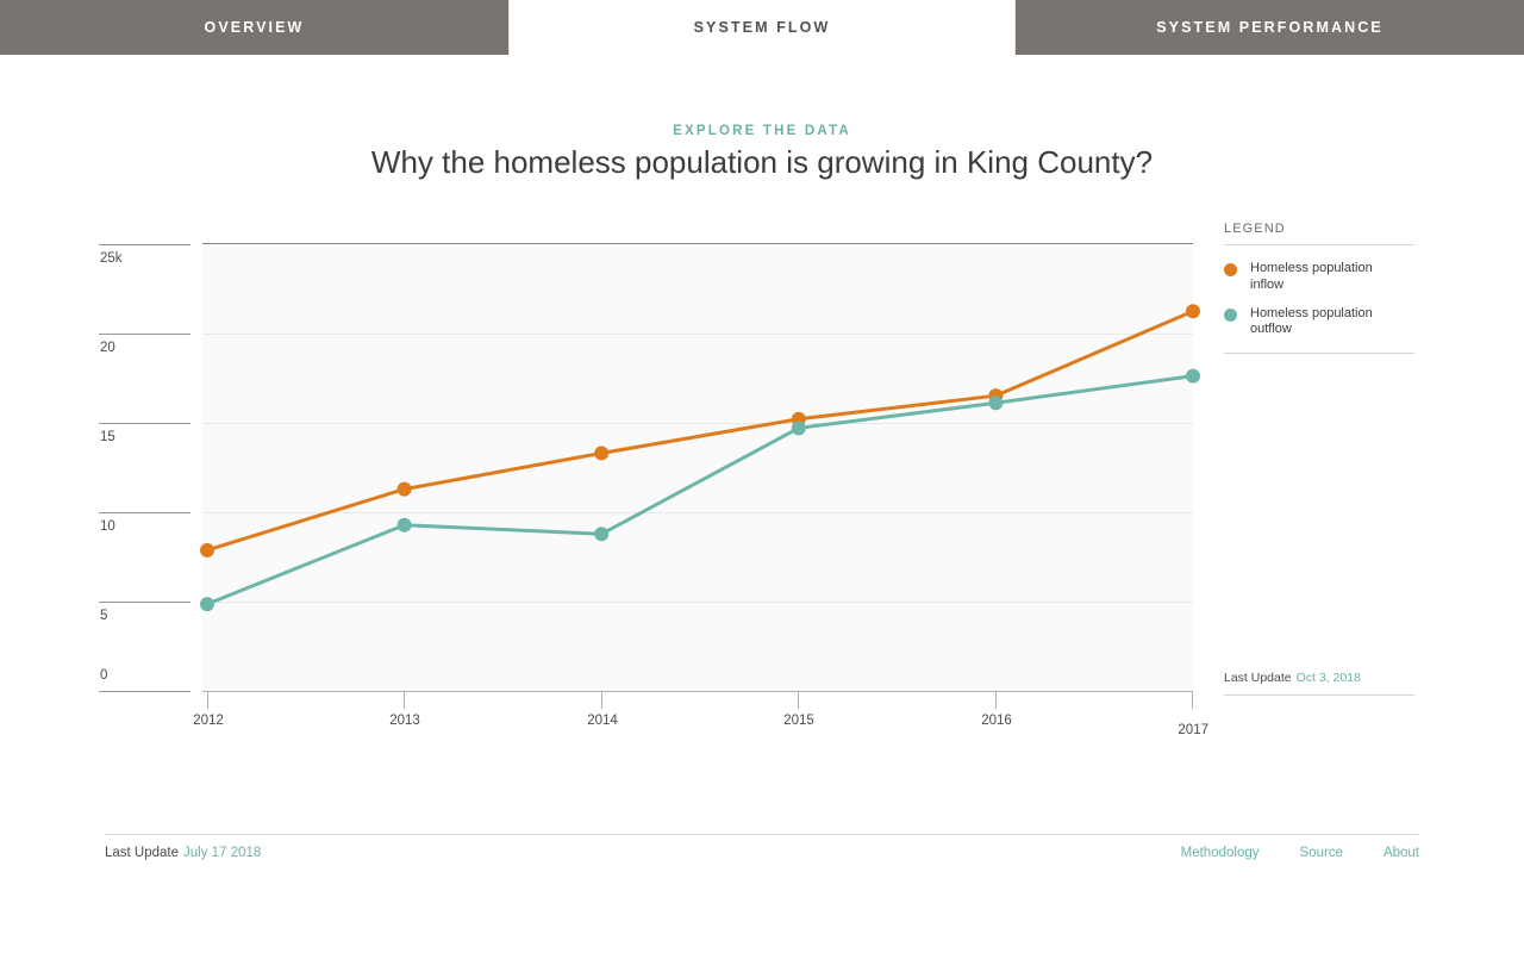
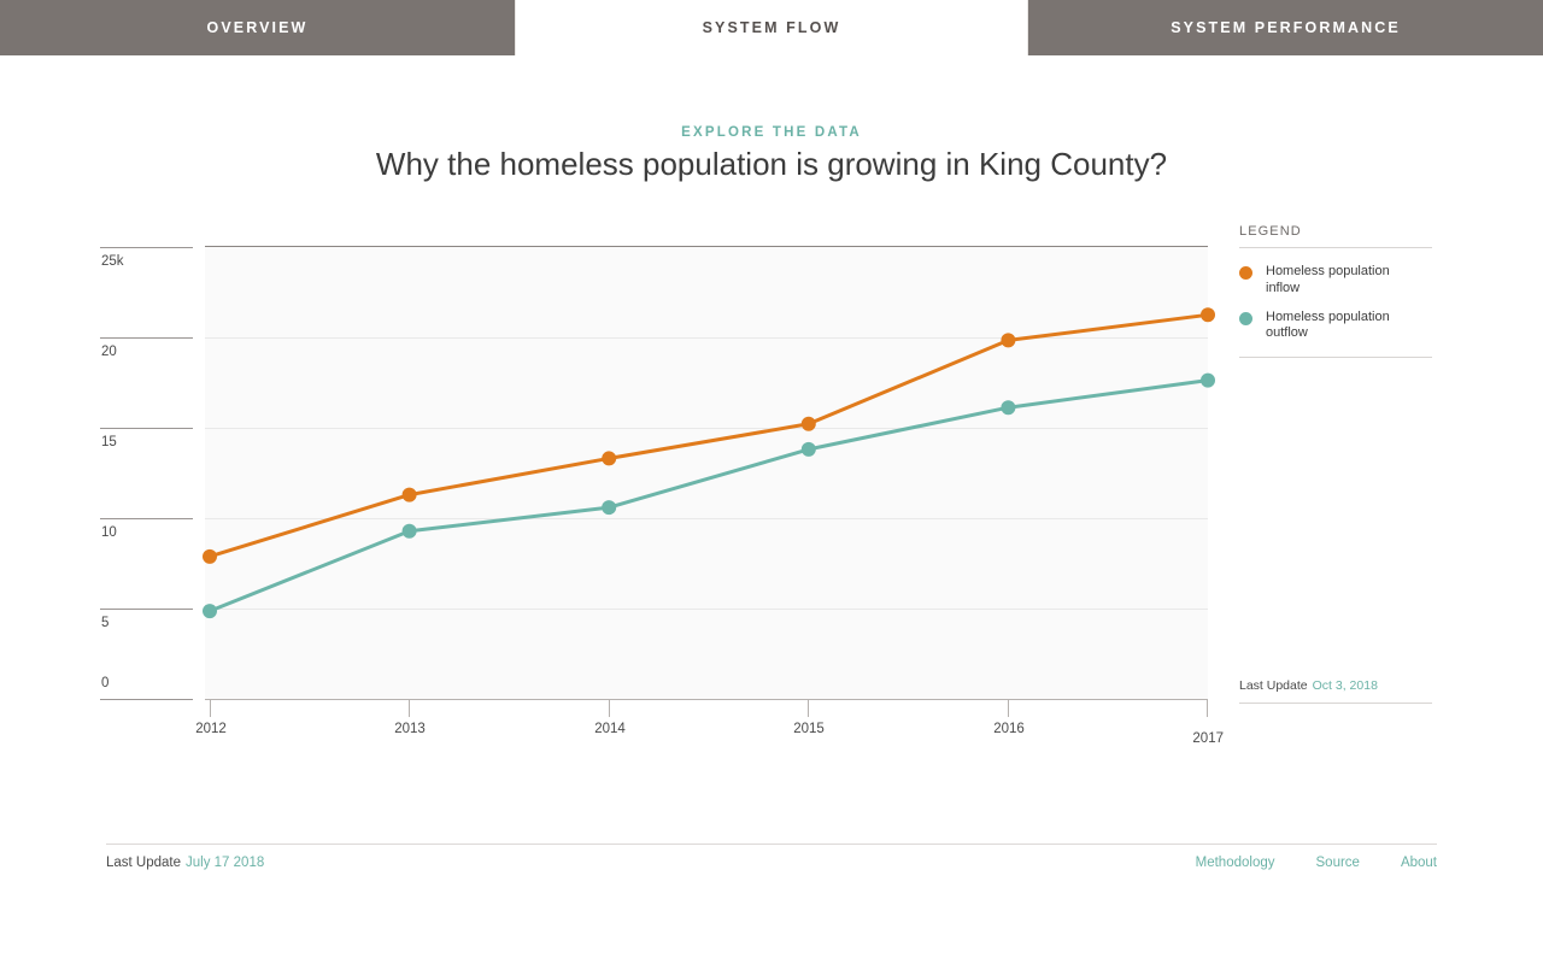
Homeless population outflow/2014: 8.8 -> 10.6
Homeless population outflow/2015: 14.7 -> 13.8
Homeless population inflow/2016: 16.5 -> 19.8
